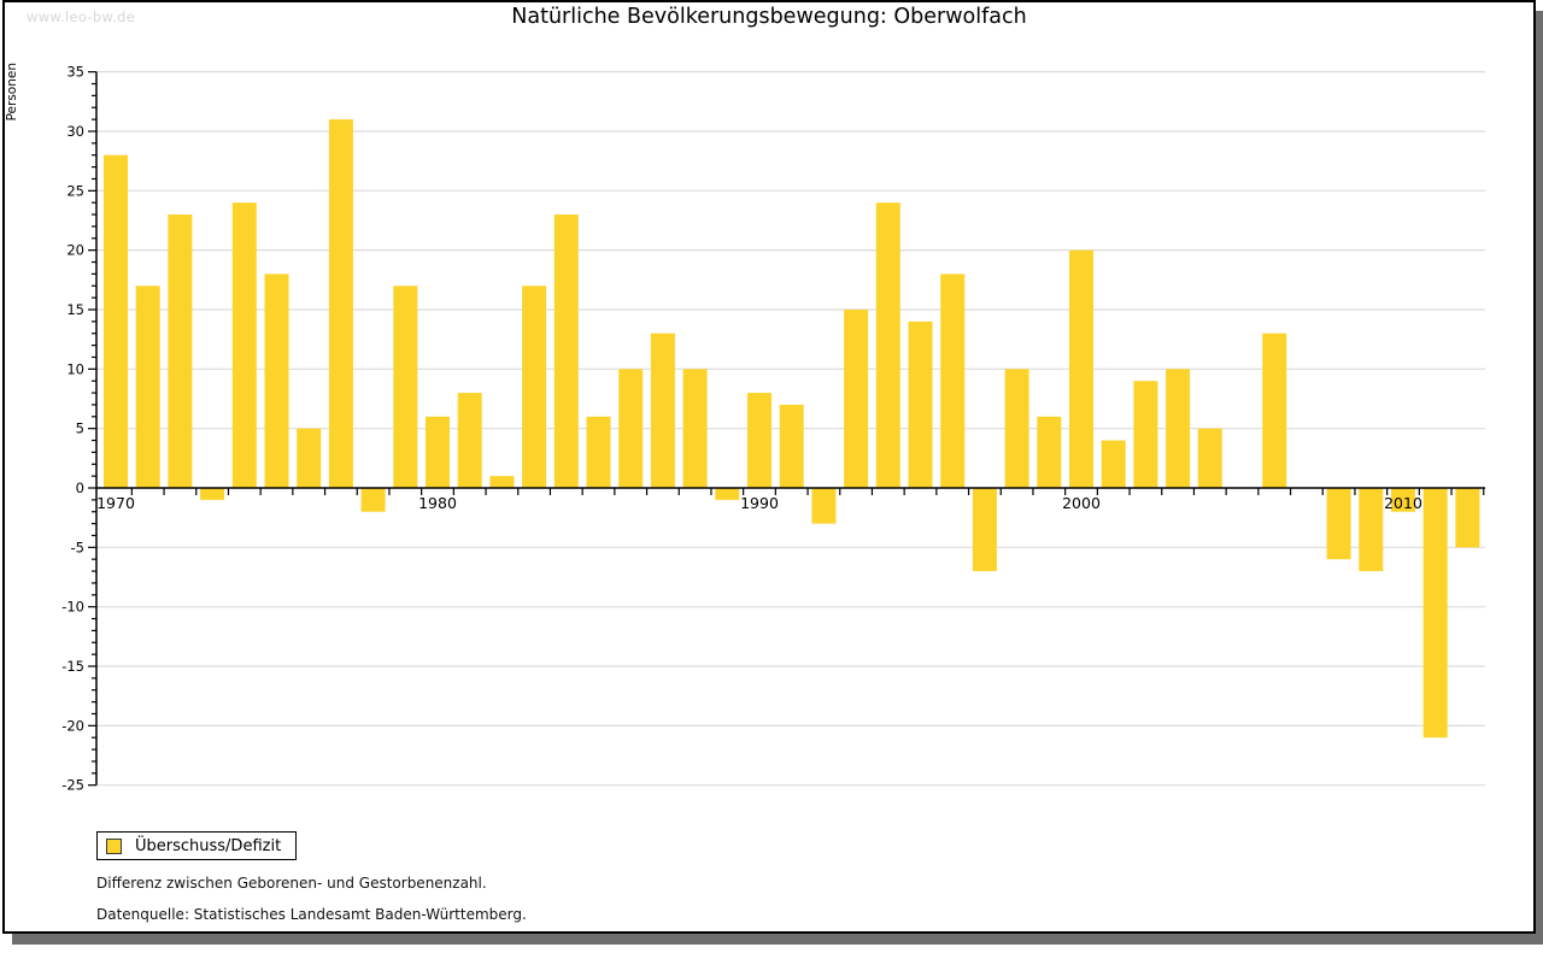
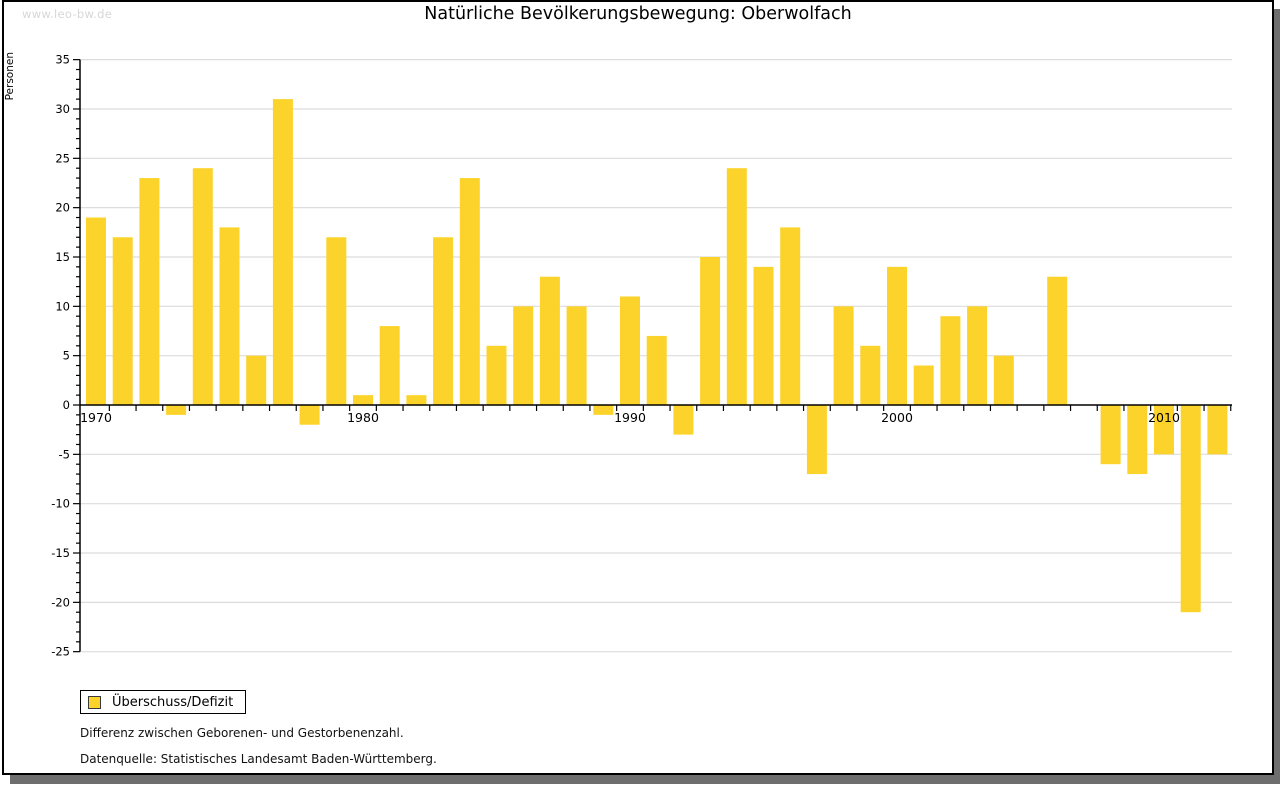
1970: 28 -> 19
1980: 6 -> 1
1990: 8 -> 11
2000: 20 -> 14
2010: -2 -> -5
